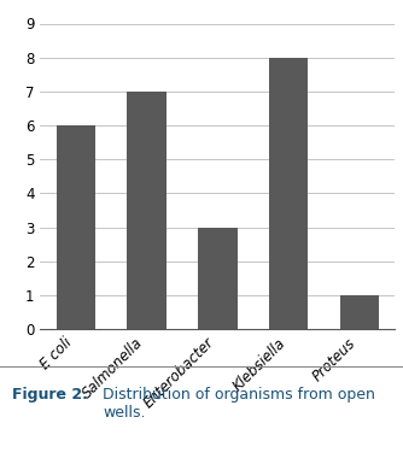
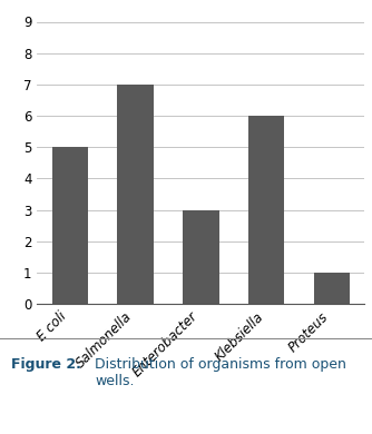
E coli: 6 -> 5
Klebsiella: 8 -> 6
